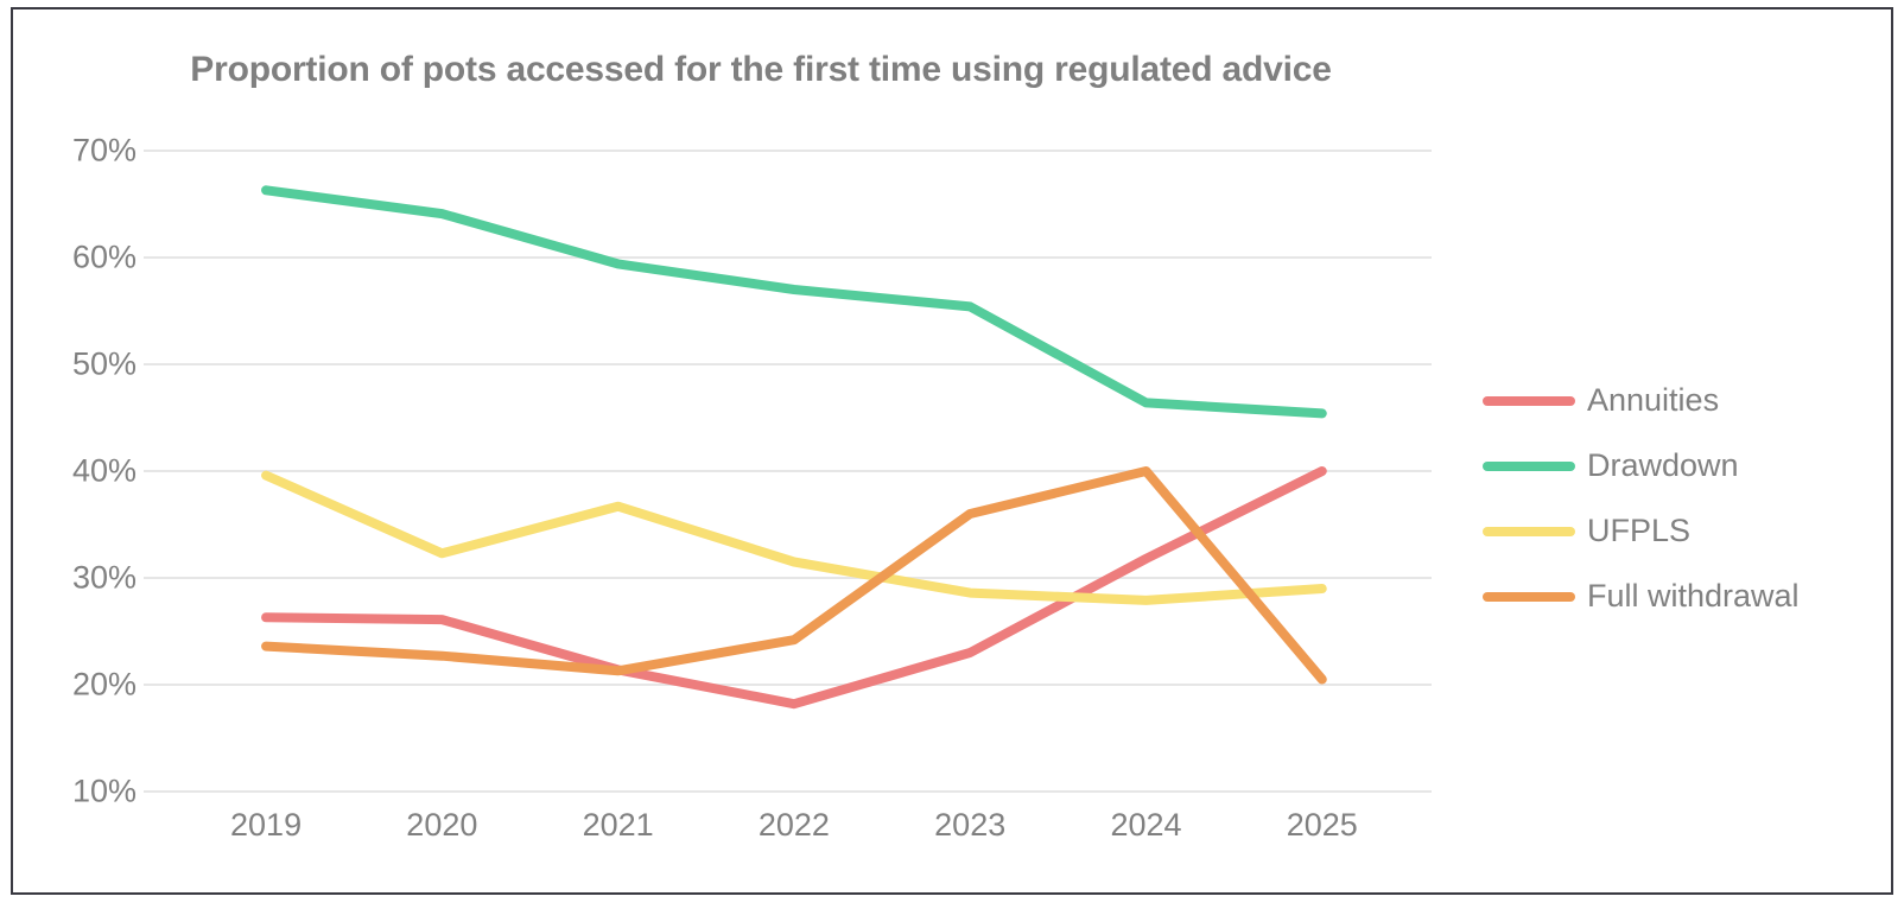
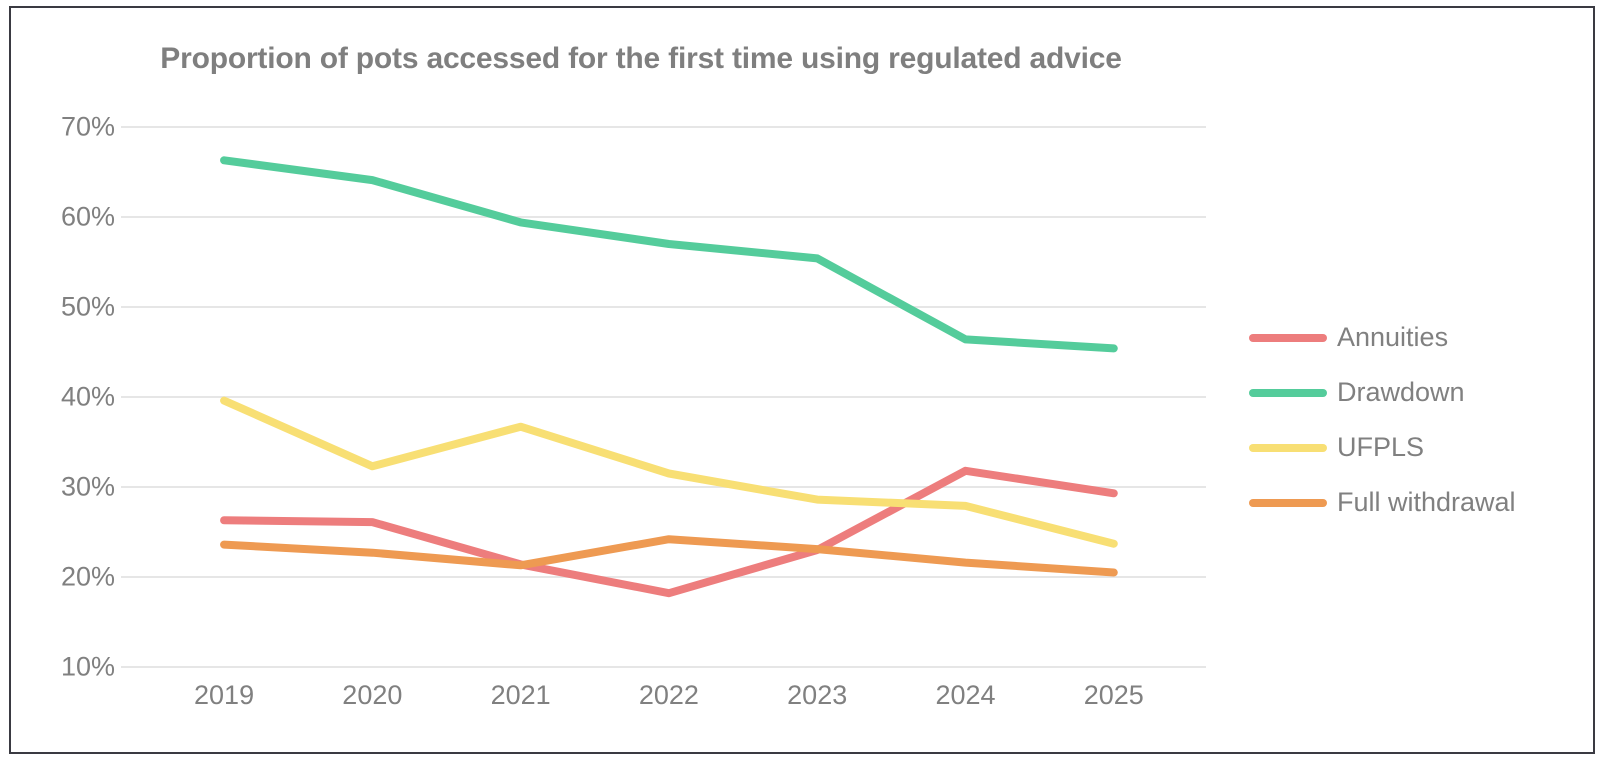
Full withdrawal/2023: 36% -> 23%
Full withdrawal/2024: 40% -> 22%
Annuities/2025: 40% -> 29%
UFPLS/2025: 29% -> 24%
